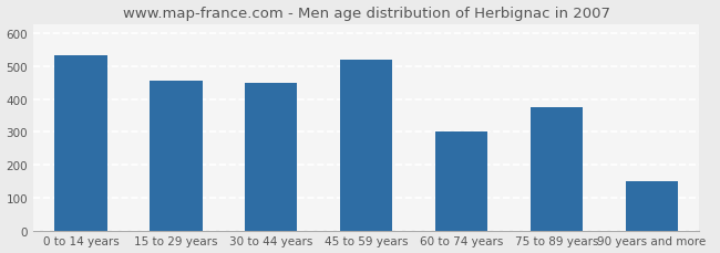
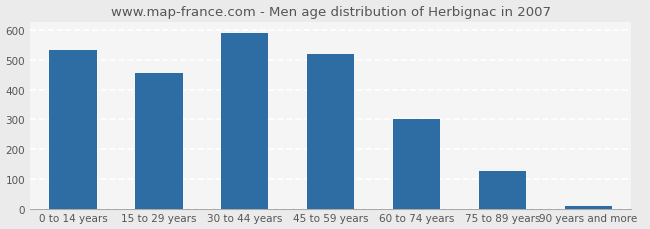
30 to 44 years: 450 -> 590
75 to 89 years: 375 -> 125
90 years and more: 150 -> 8
